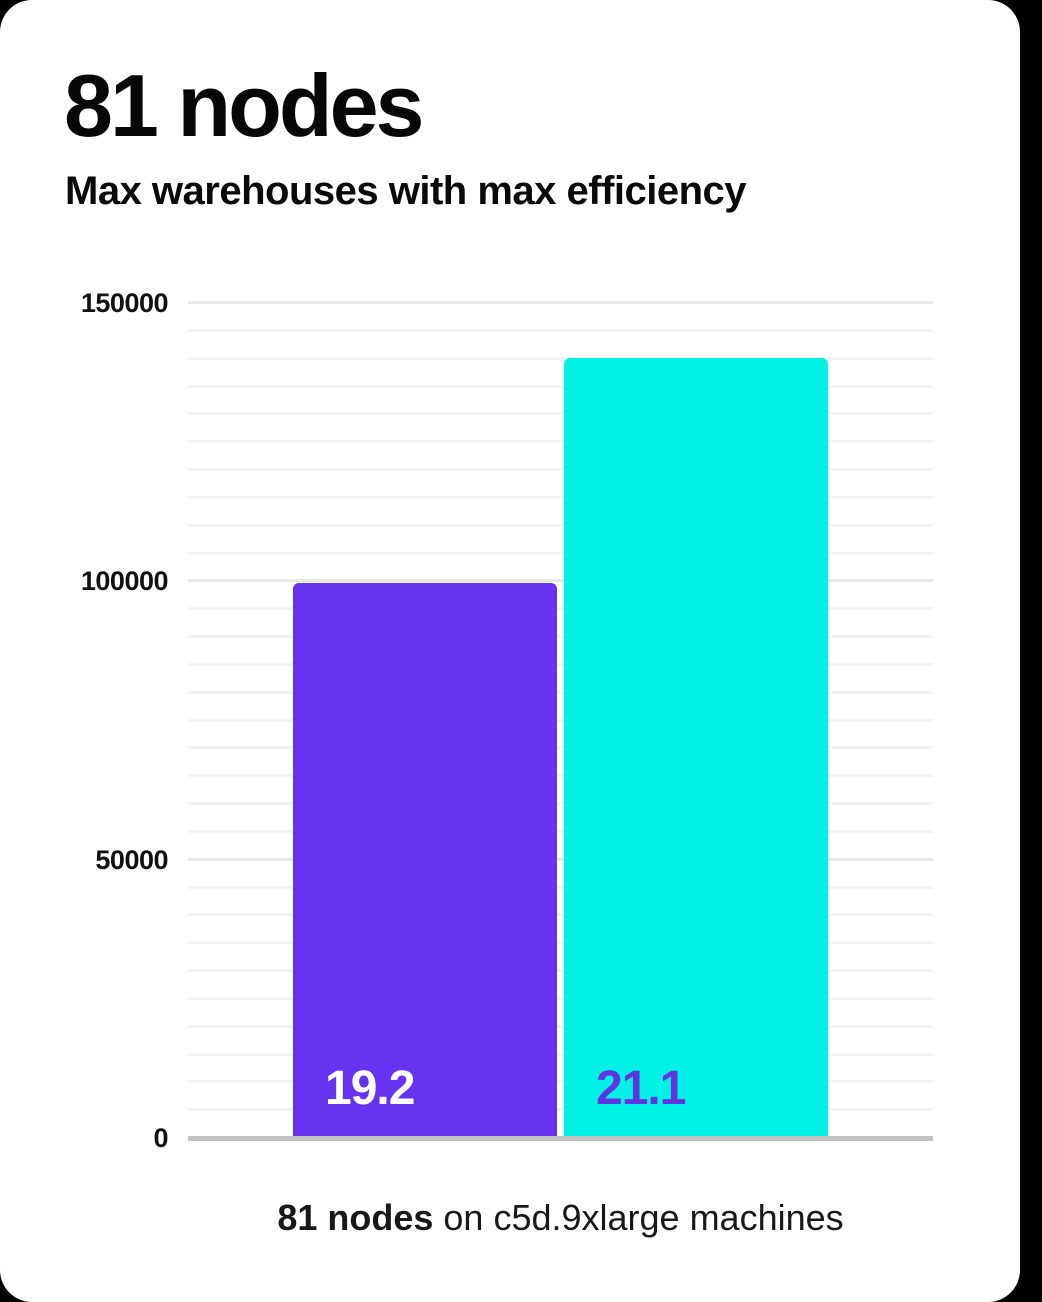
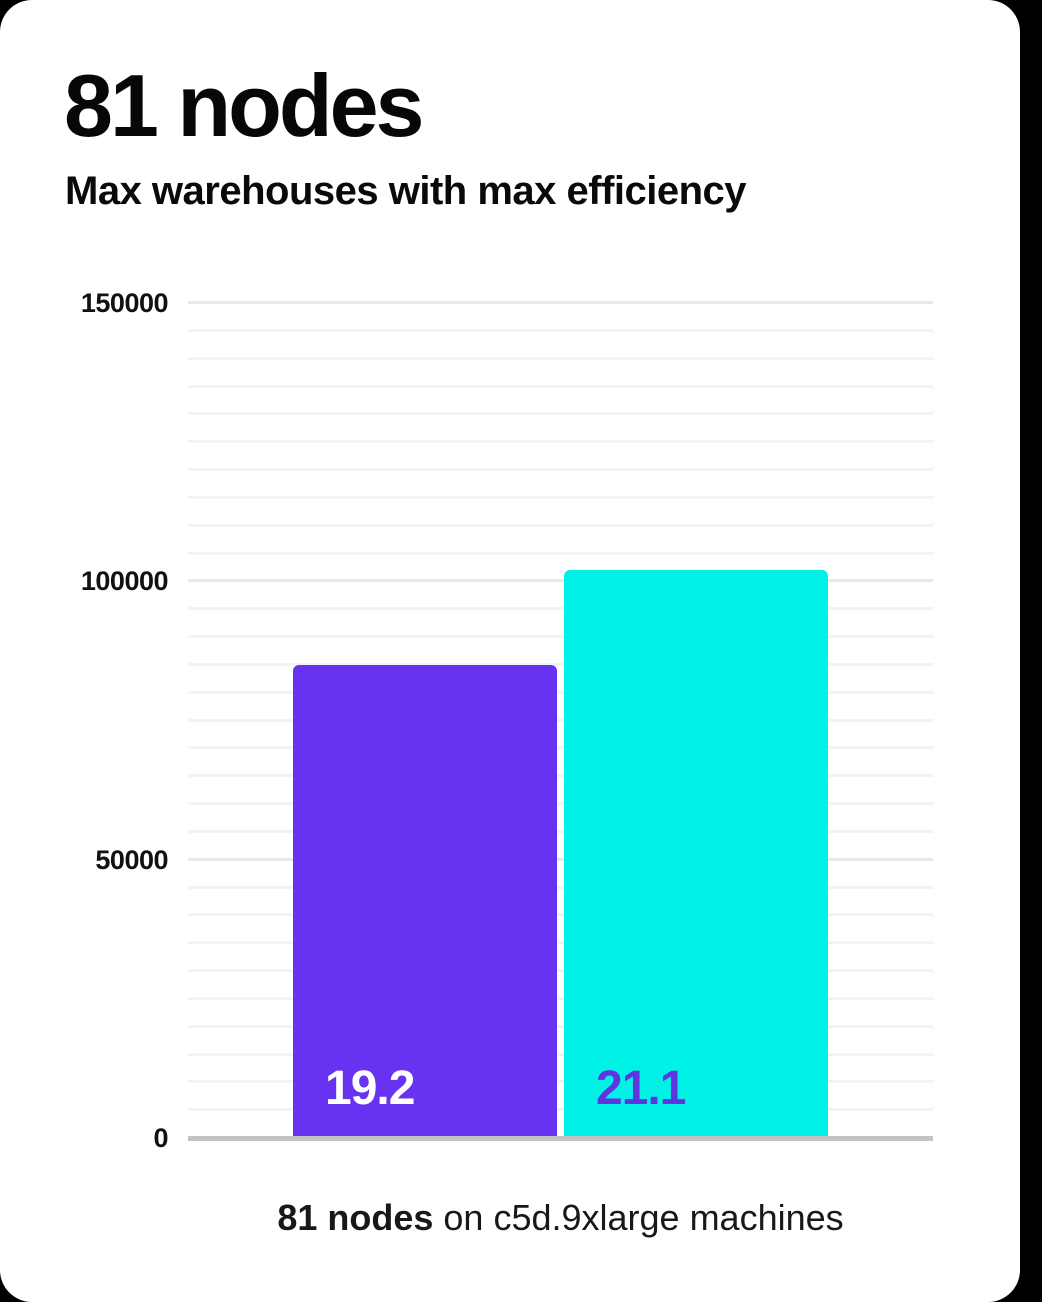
19.2: 100000 -> 85000
21.1: 140000 -> 102000
